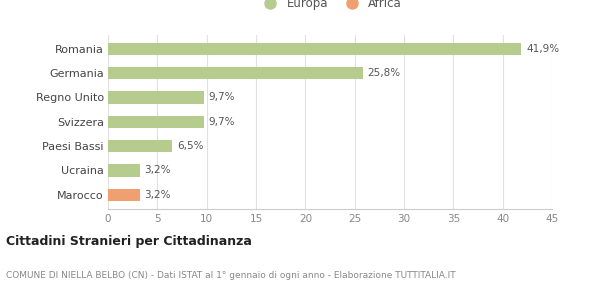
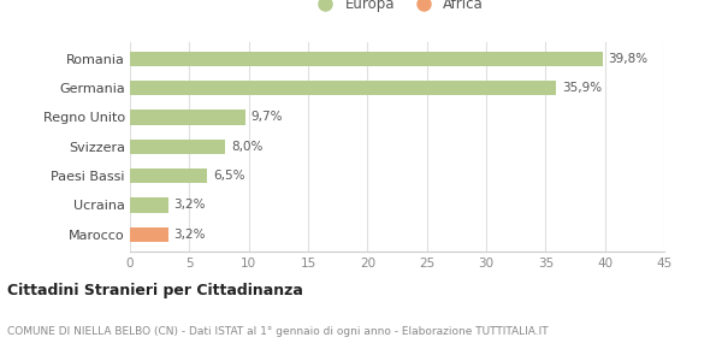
Romania: 41,9% -> 39,8%
Germania: 25,8% -> 35,9%
Svizzera: 9,7% -> 8,0%
